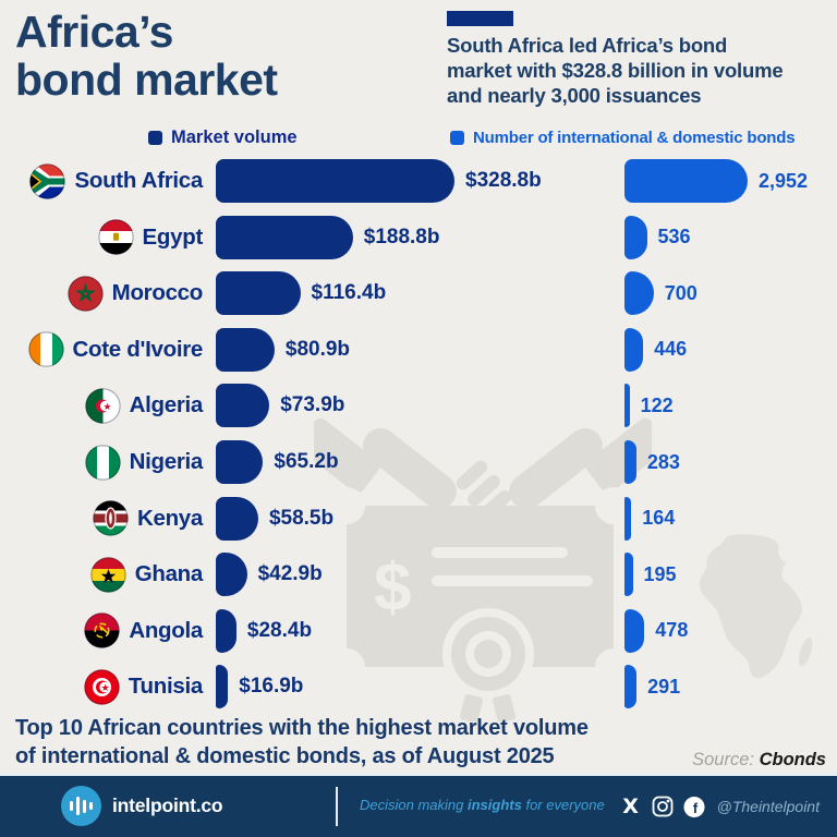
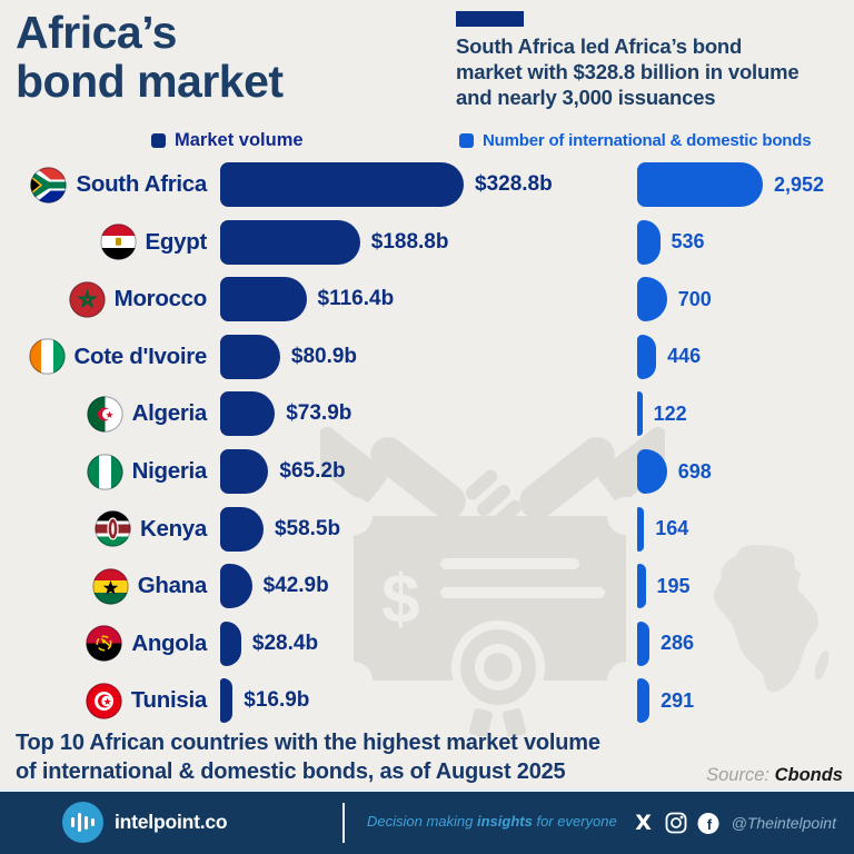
Number of international & domestic bonds/Nigeria: 283 -> 698
Number of international & domestic bonds/Angola: 478 -> 286
